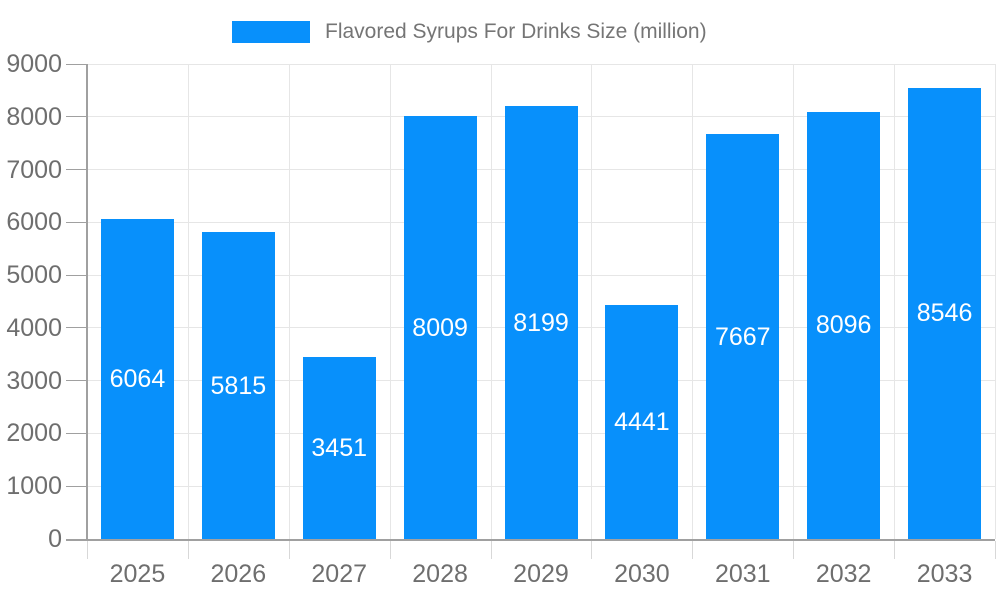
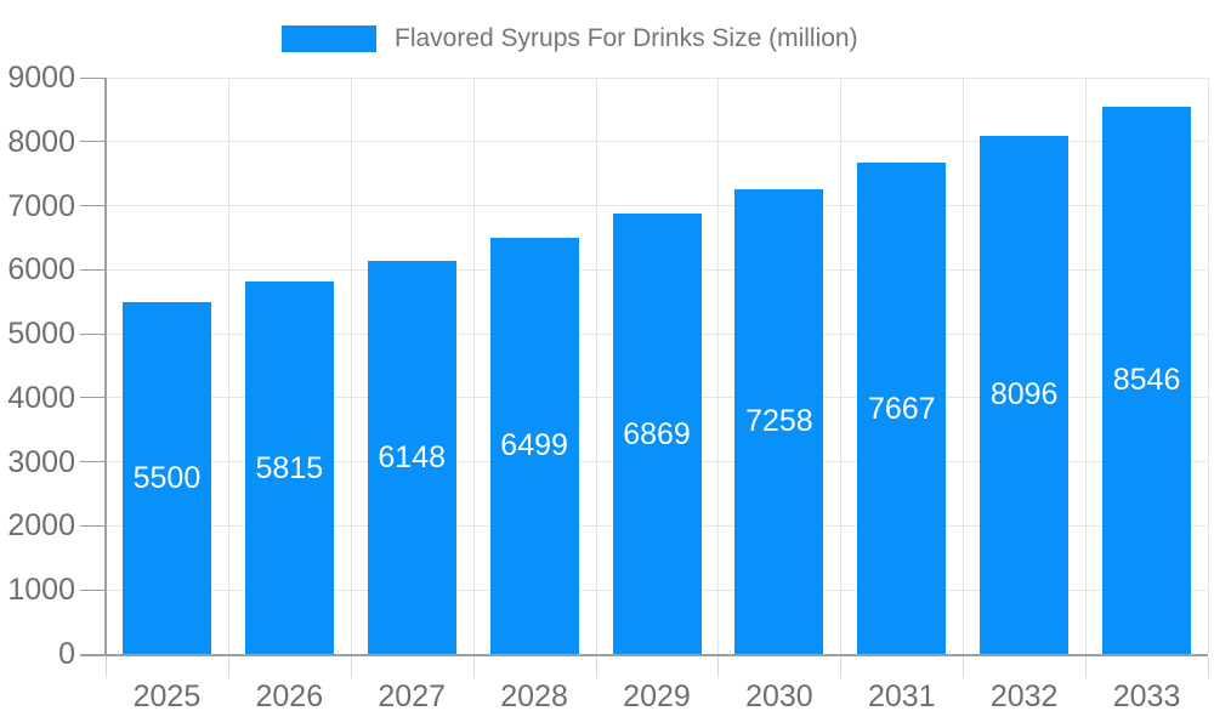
2025: 6064 -> 5500
2027: 3451 -> 6148
2028: 8009 -> 6499
2029: 8199 -> 6869
2030: 4441 -> 7258
